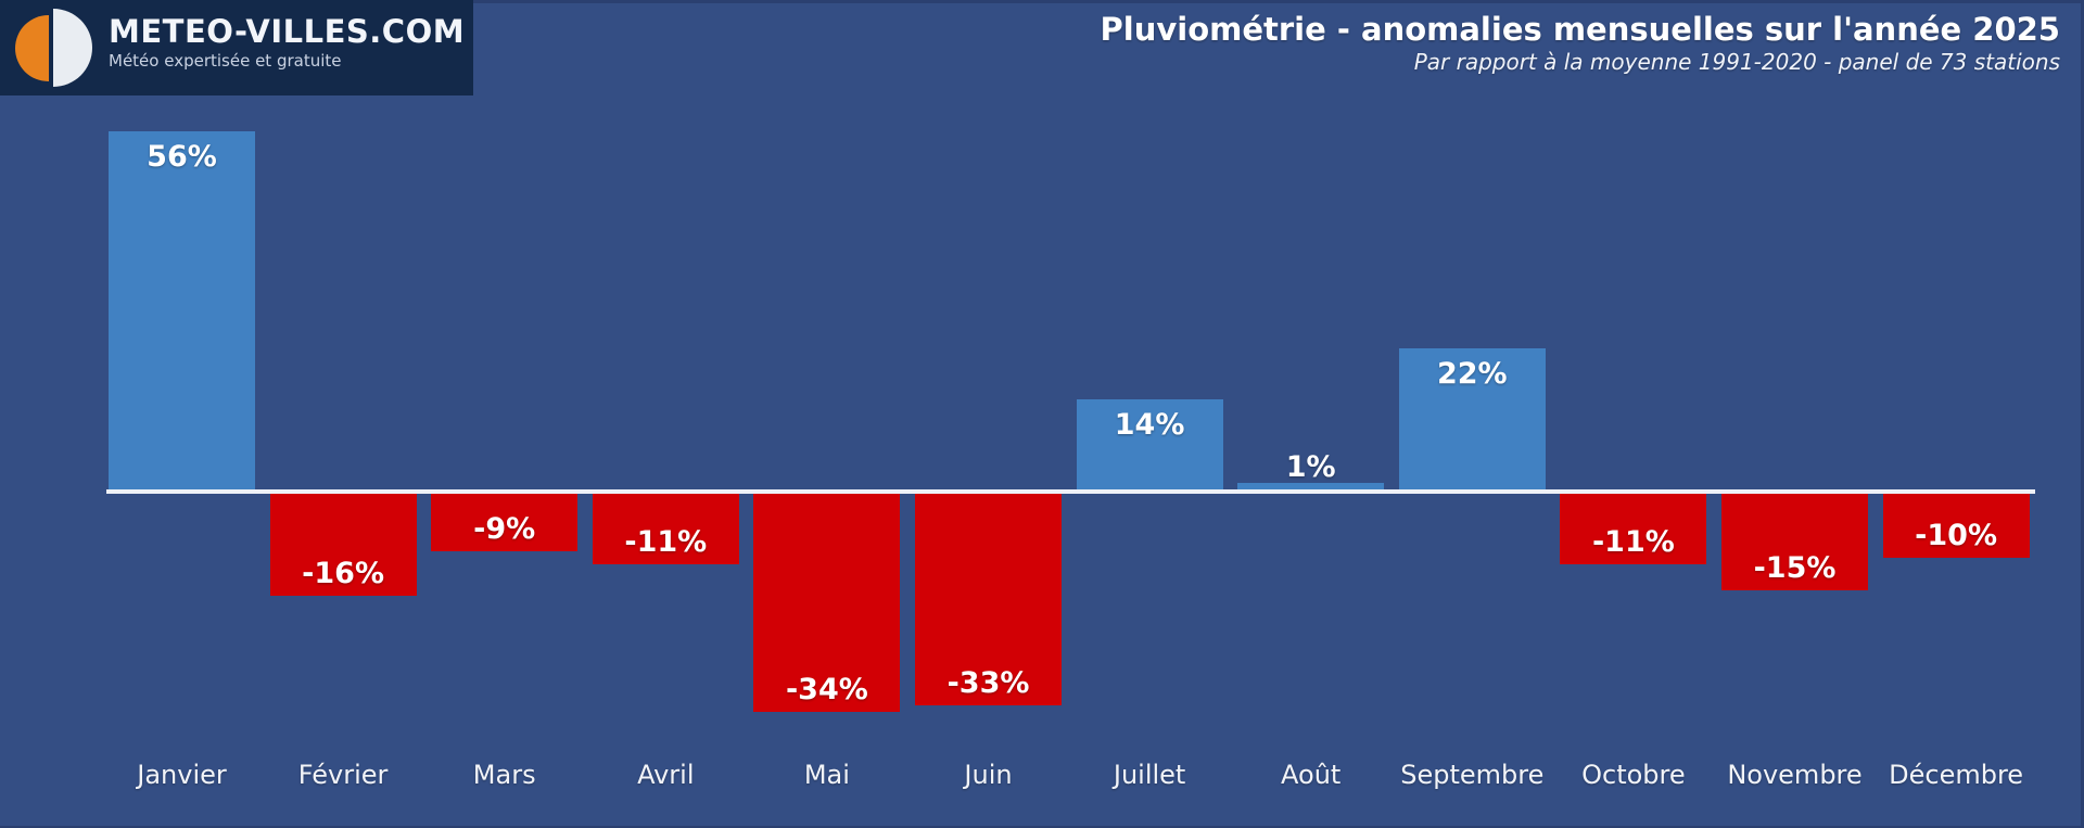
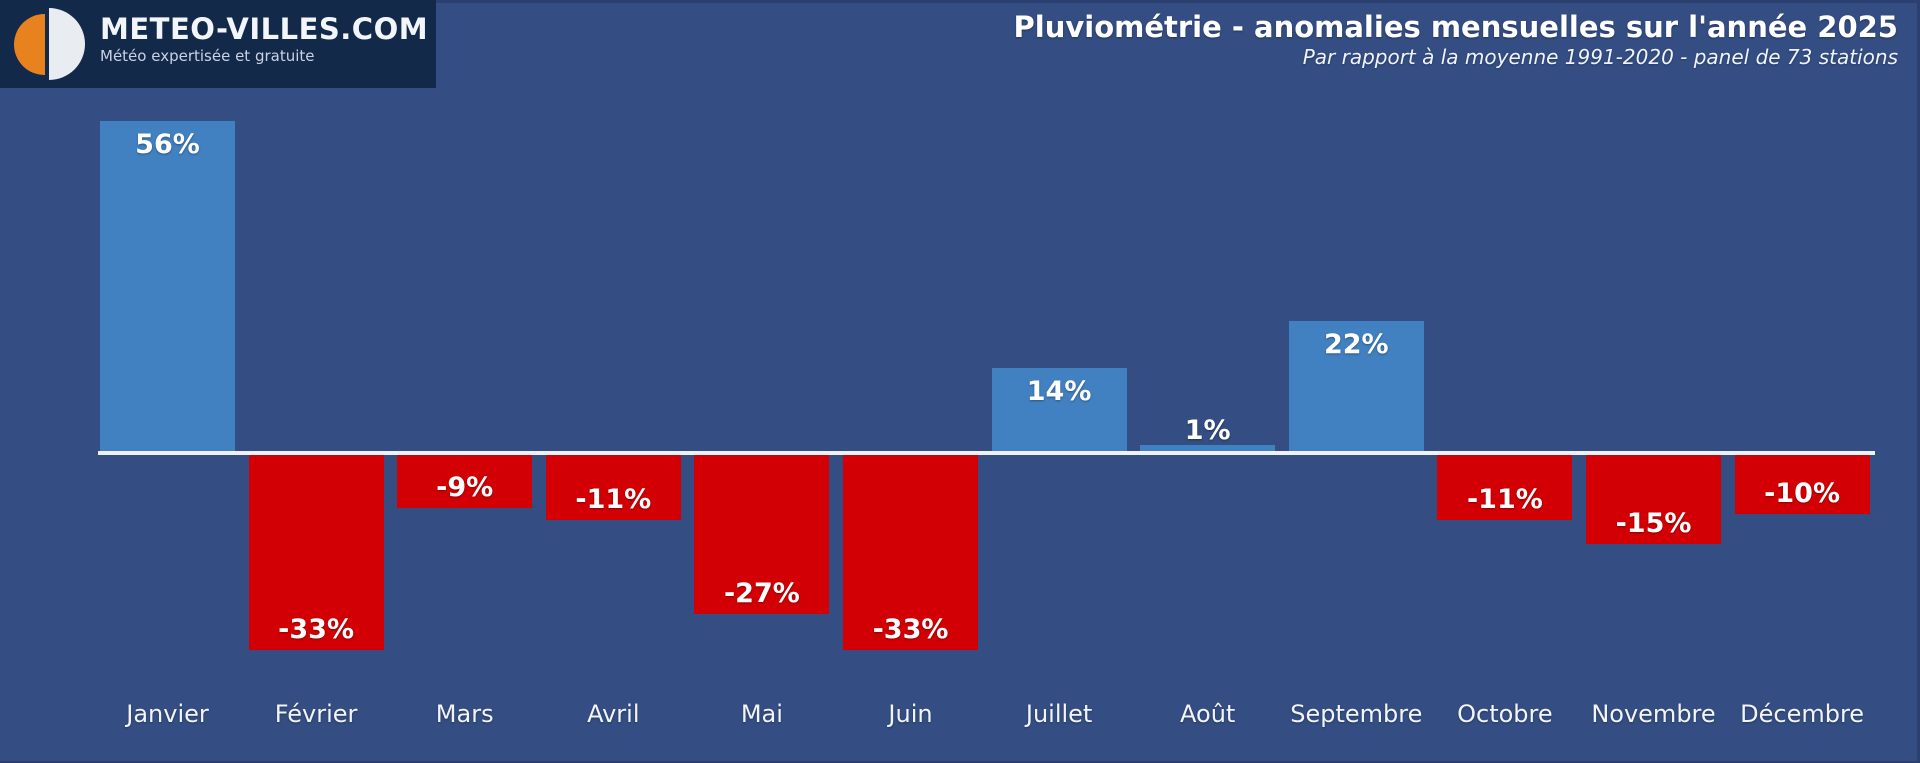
Février: -16% -> -33%
Mai: -34% -> -27%
